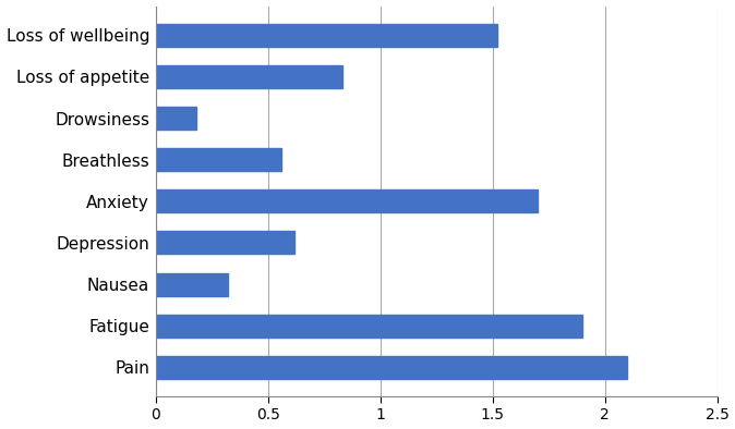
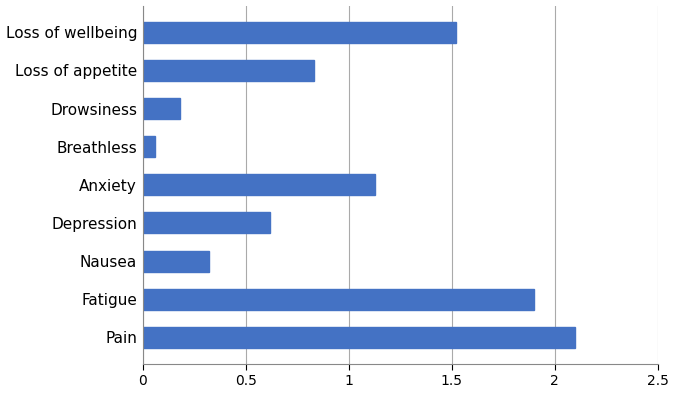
Breathless: 0.56 -> 0.06
Anxiety: 1.70 -> 1.13
